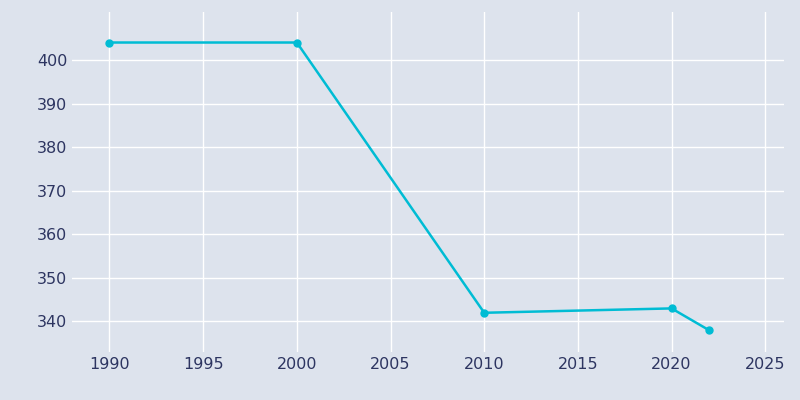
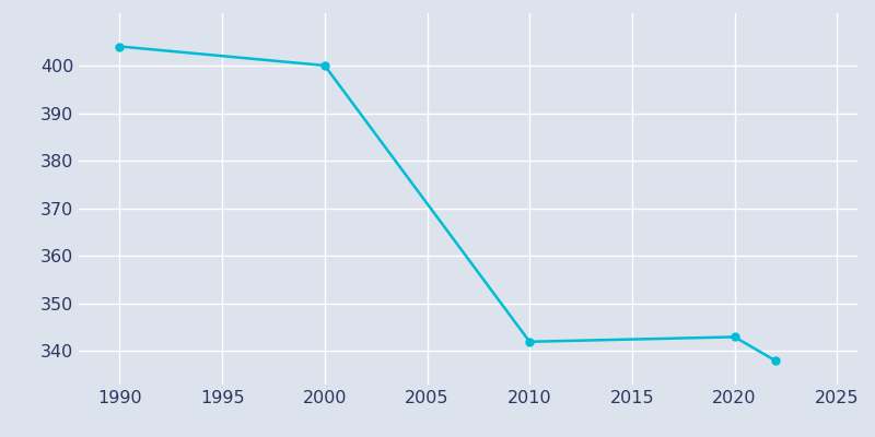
2000: 404 -> 400
